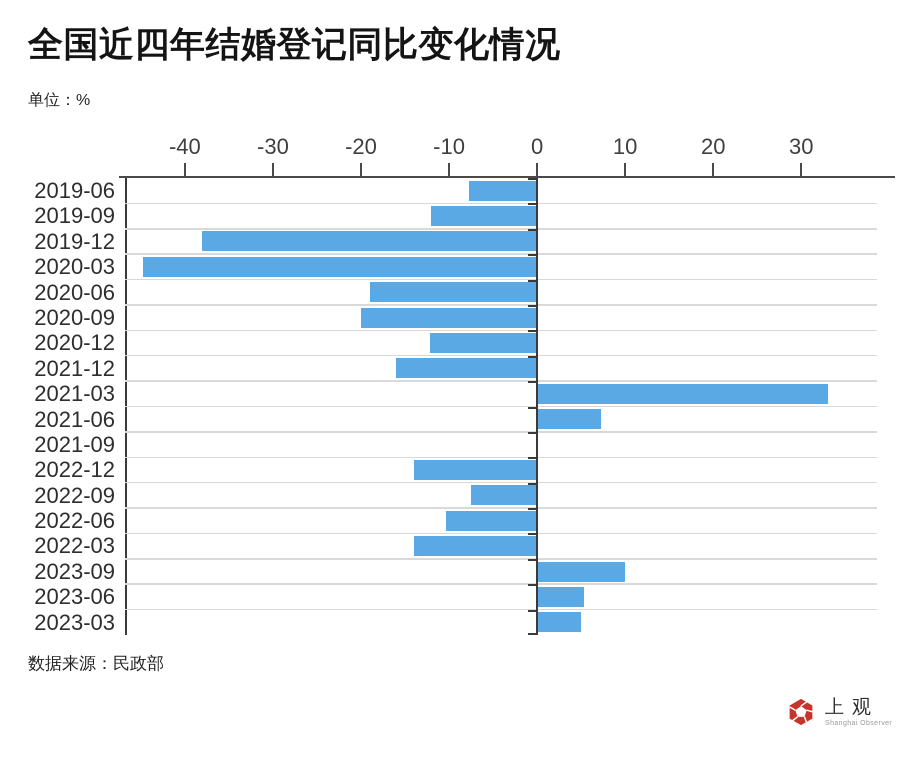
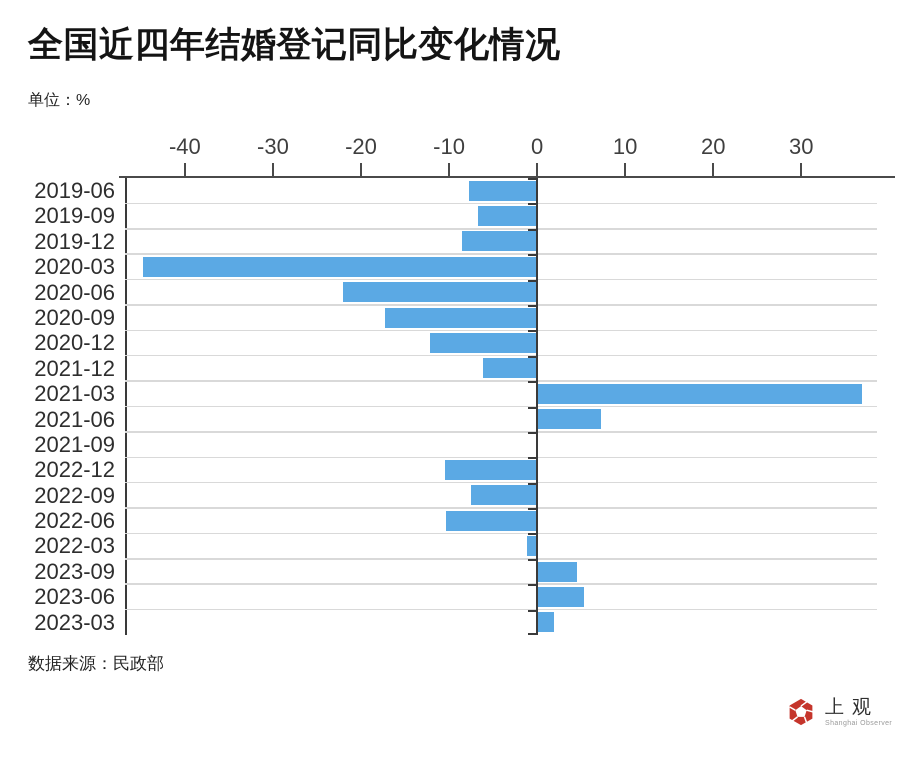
2019-09: -12 -> -7
2019-12: -38 -> -8
2020-06: -19 -> -22
2020-09: -20 -> -17
2021-12: -16 -> -6
2021-03: 33 -> 37
2022-12: -14 -> -10
2022-03: -14 -> -1
2023-09: 10 -> 4
2023-03: 5 -> 2
